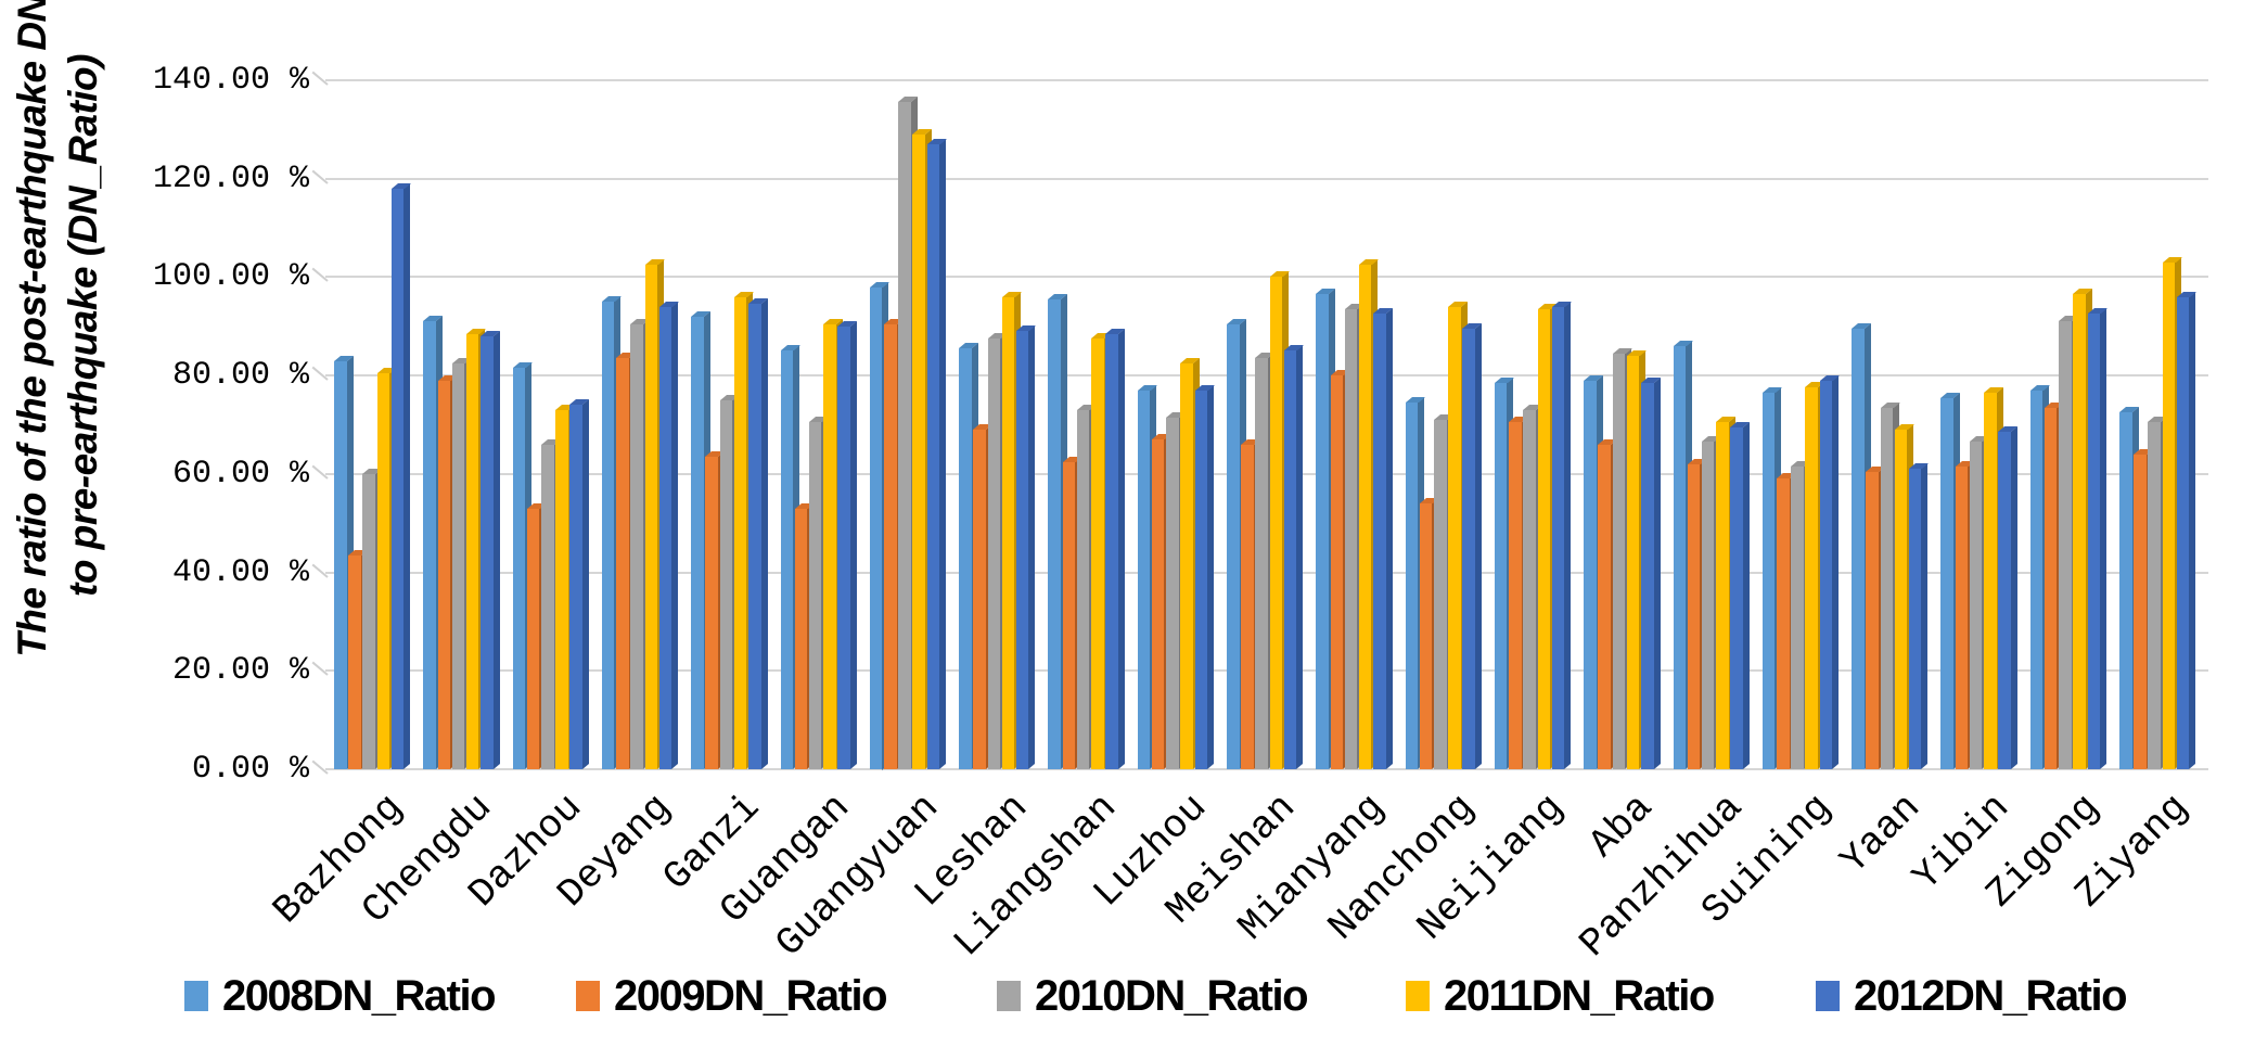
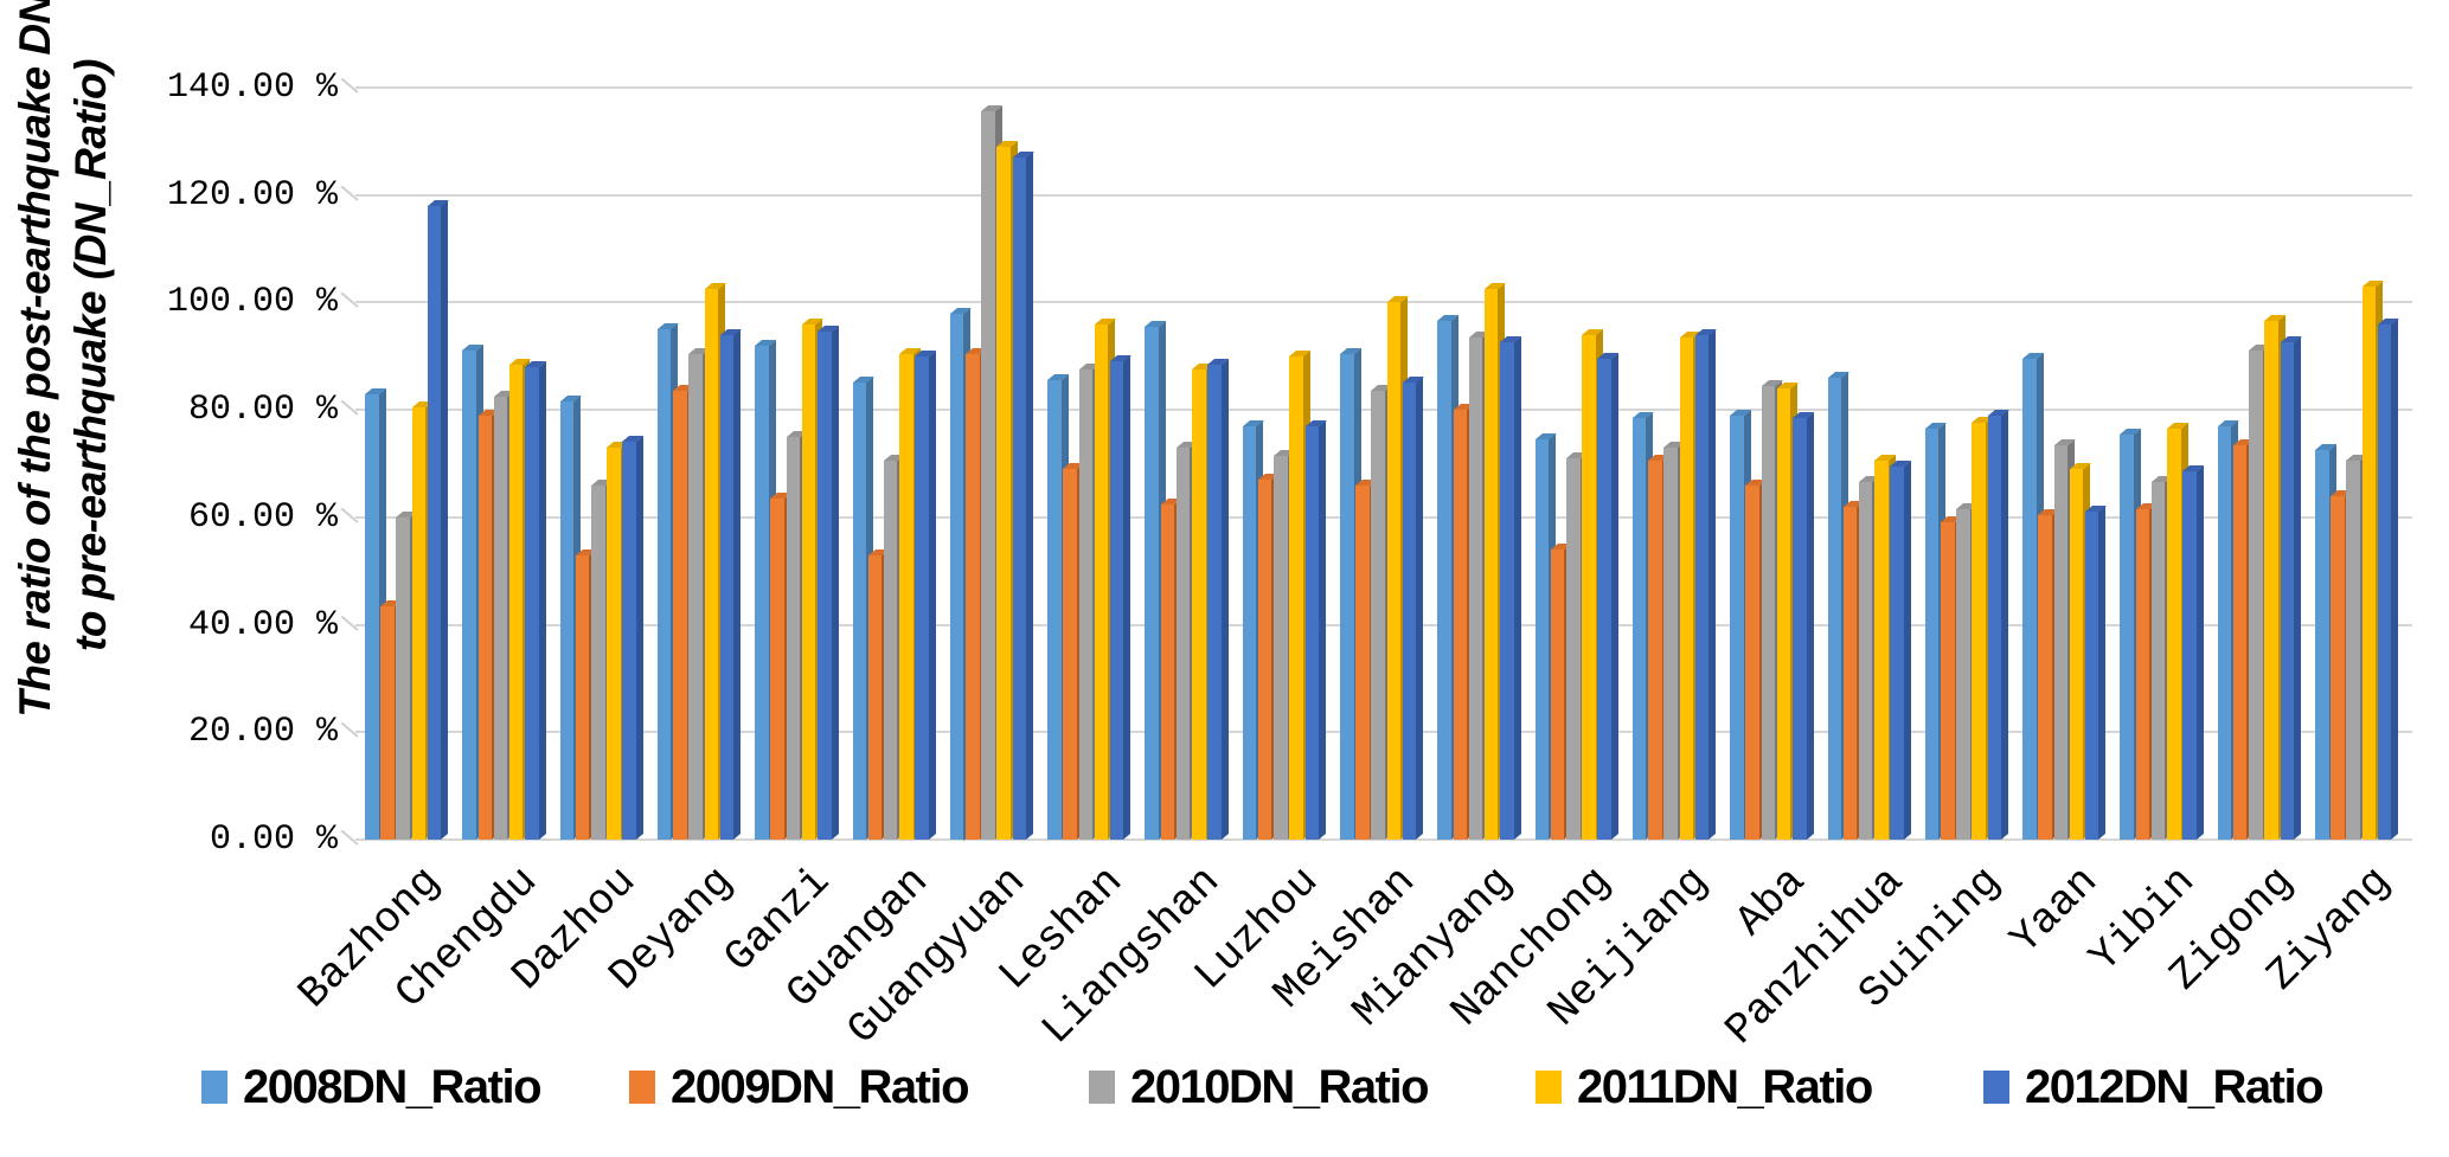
2011DN_Ratio/Luzhou: 82% -> 90%
